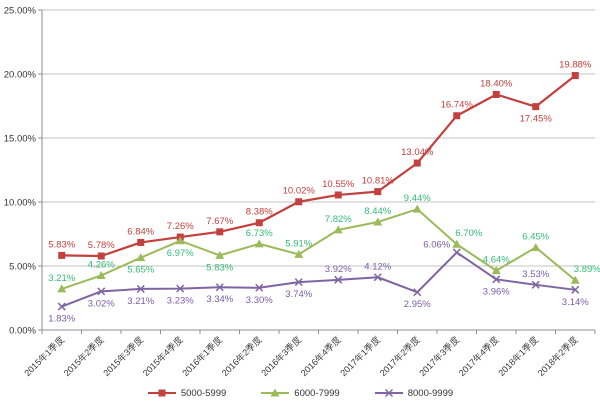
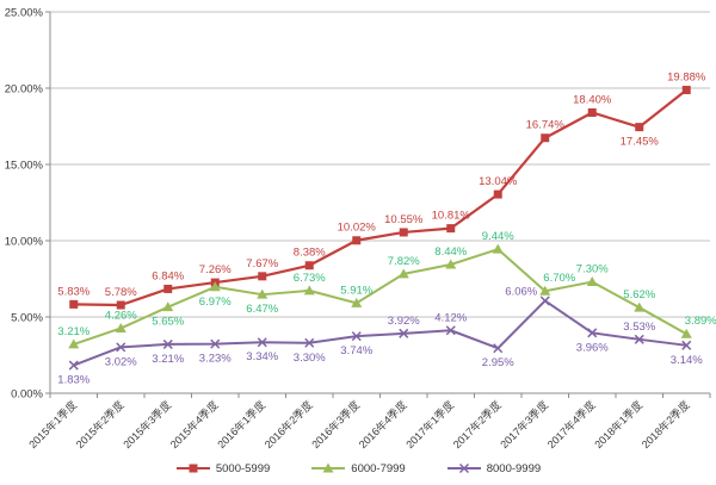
6000-7999/2016年1季度: 5.83% -> 6.47%
6000-7999/2017年4季度: 4.64% -> 7.30%
6000-7999/2018年1季度: 6.45% -> 5.62%
